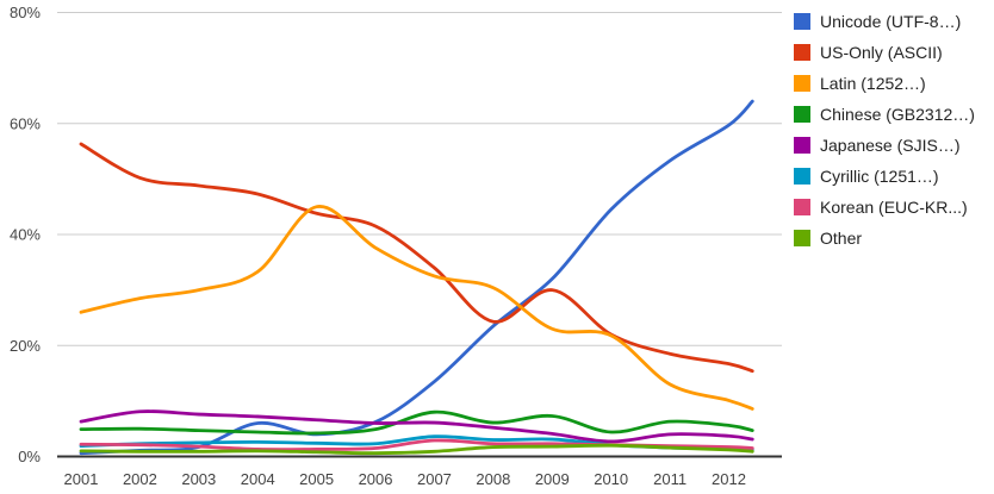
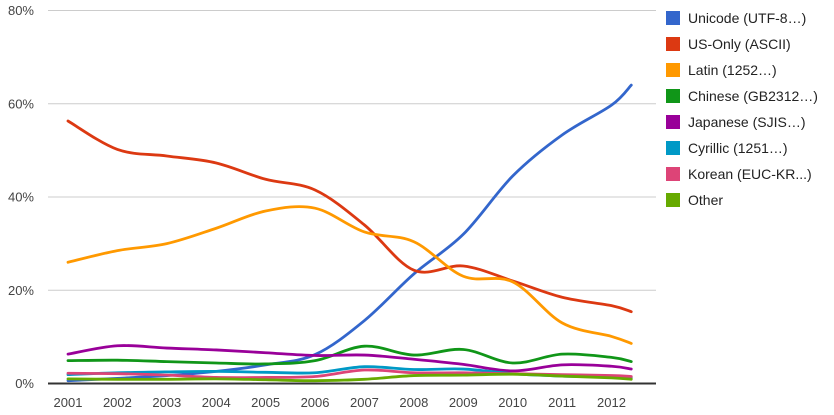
Unicode (UTF-8…)/2004: 6% -> 3%
Latin (1252…)/2005: 45% -> 37%
US-Only (ASCII)/2009: 30% -> 25%
